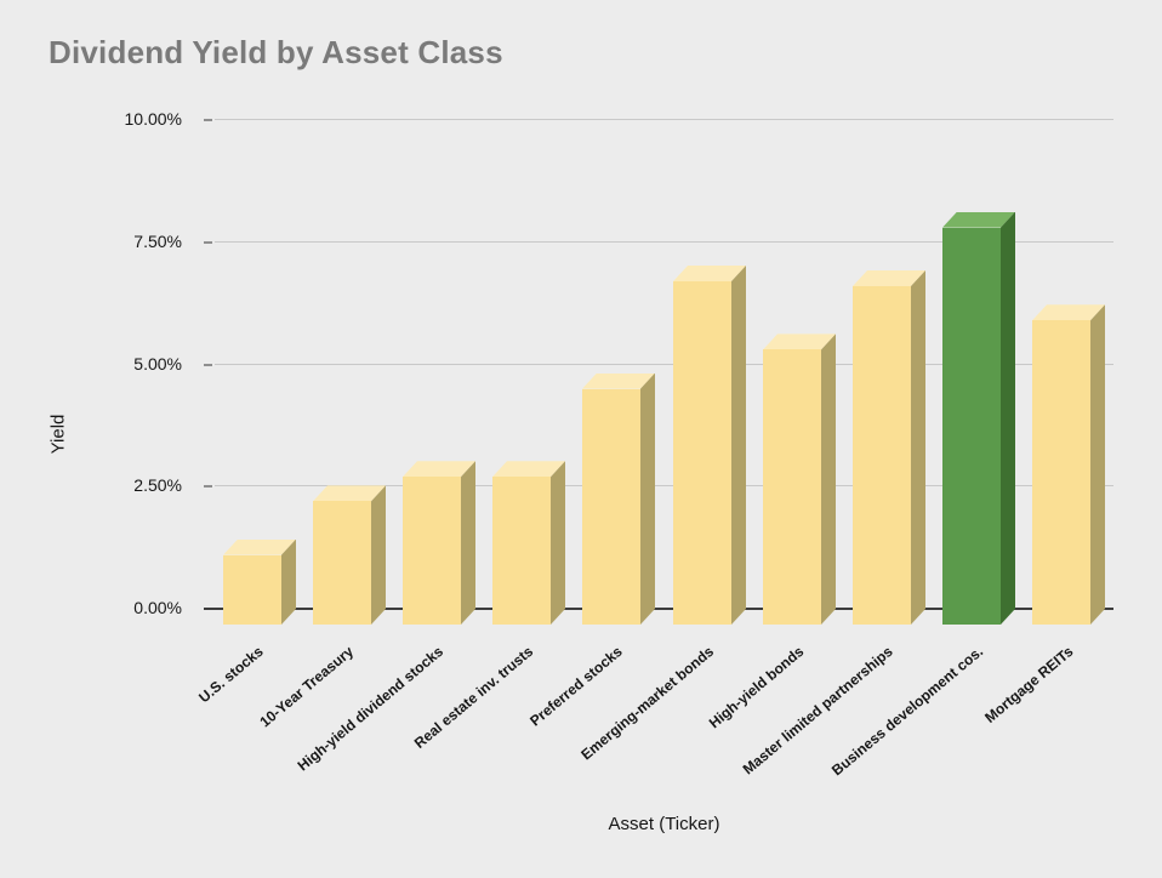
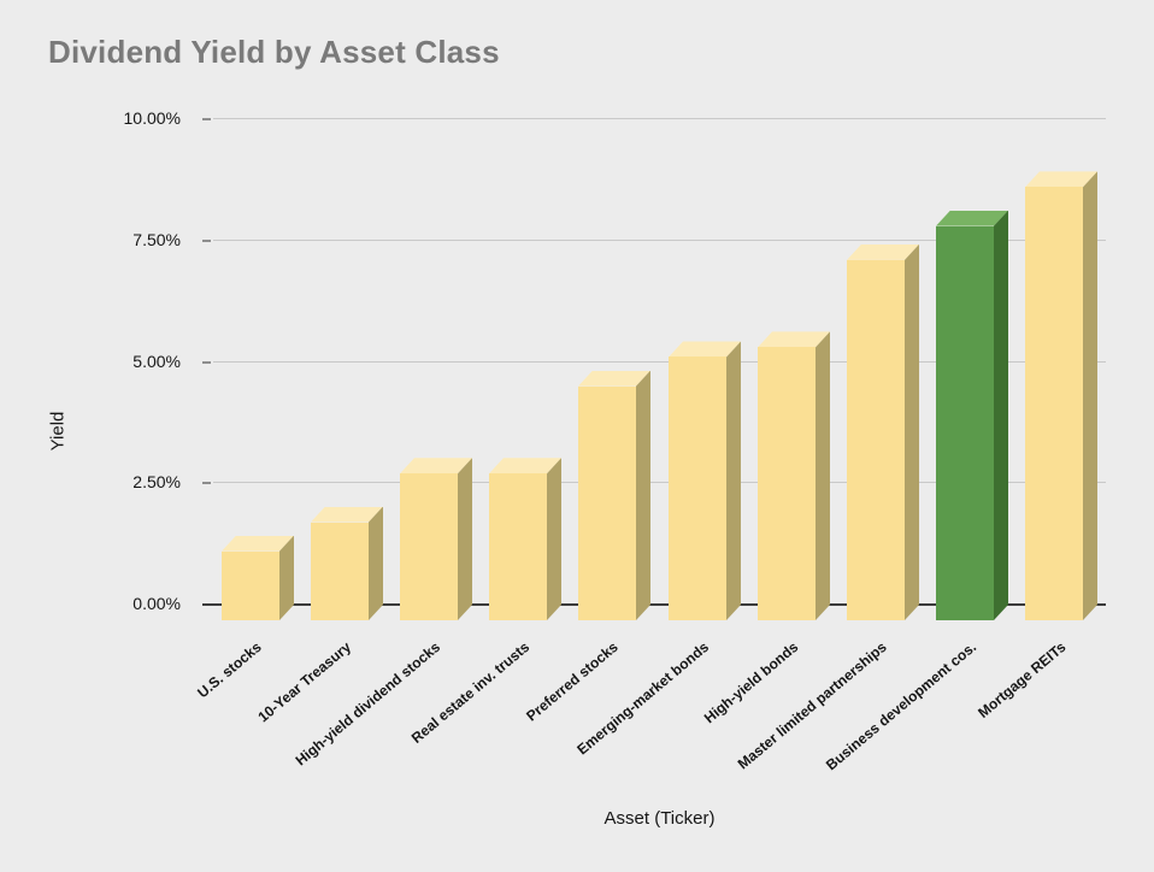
10-Year Treasury: 2.2% -> 1.7%
Emerging-market bonds: 6.7% -> 5.1%
Master limited partnerships: 6.6% -> 7.1%
Mortgage REITs: 5.9% -> 8.6%
